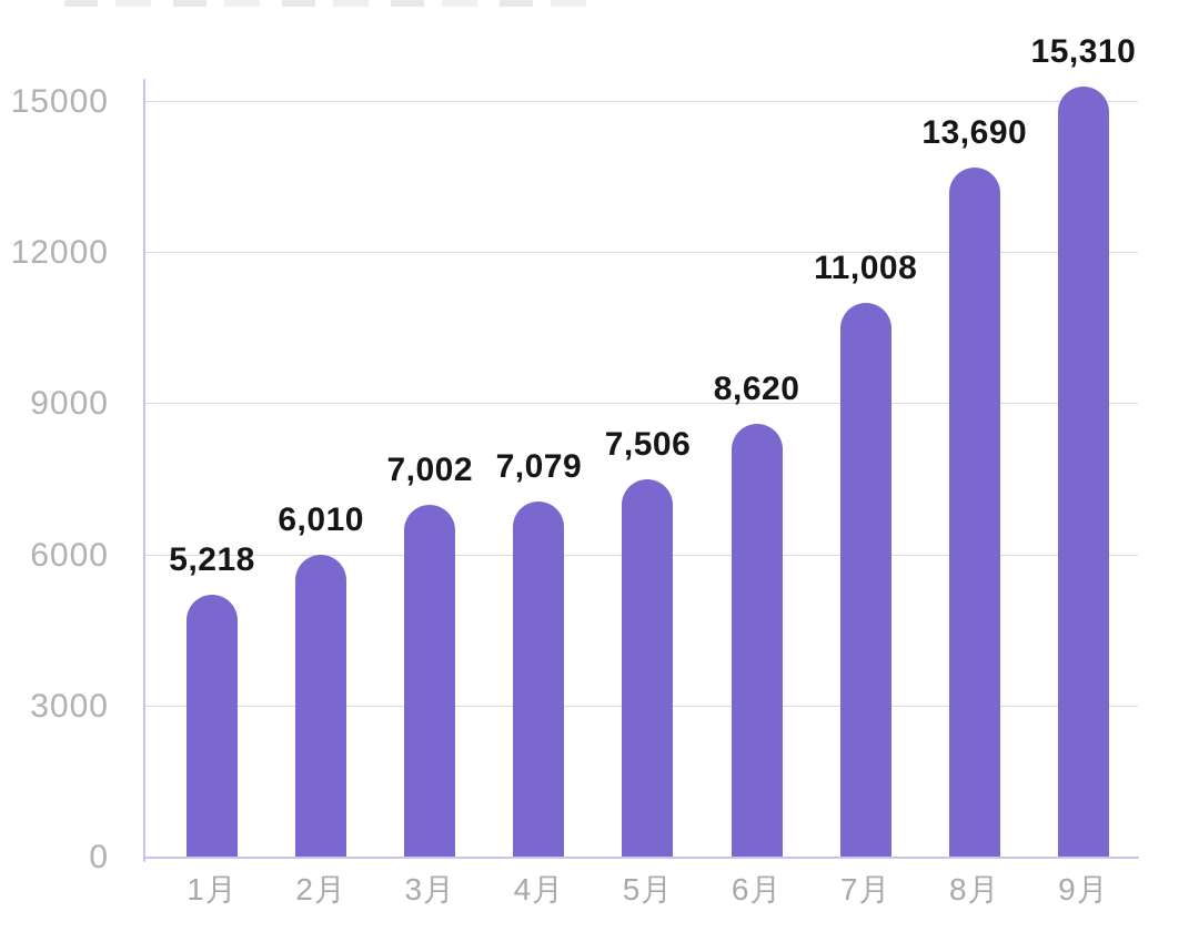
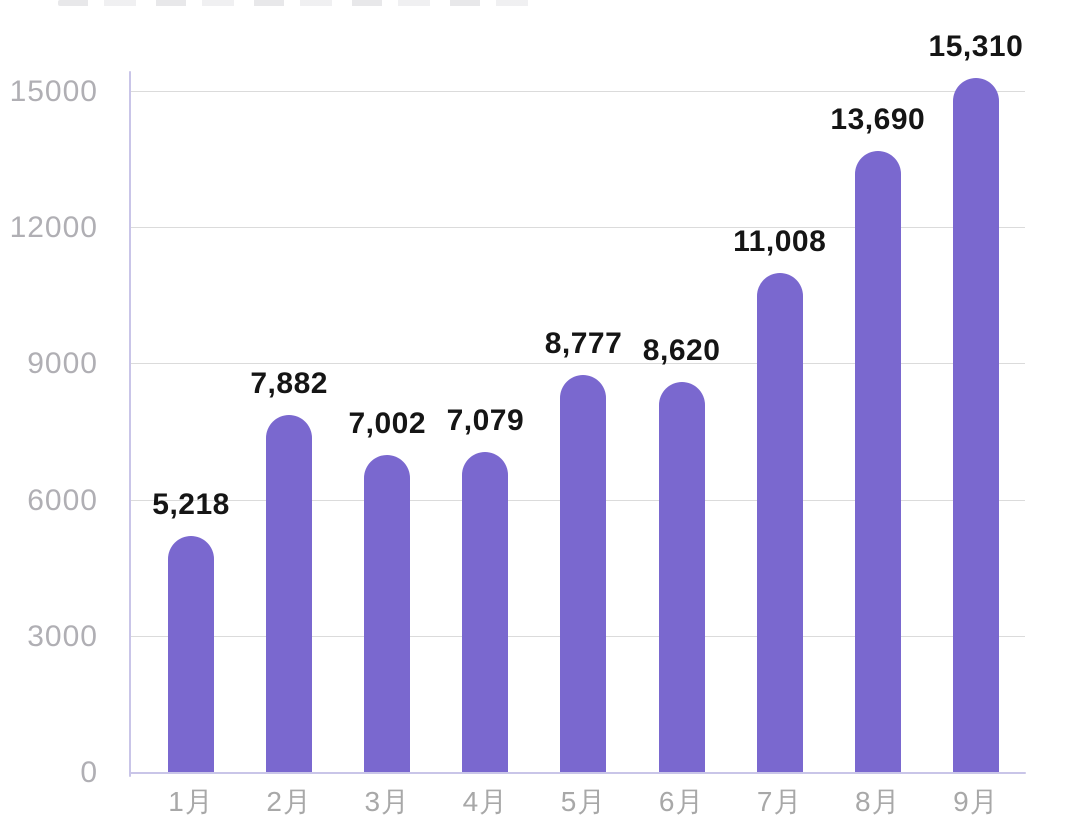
2月: 6,010 -> 7,882
5月: 7,506 -> 8,777
